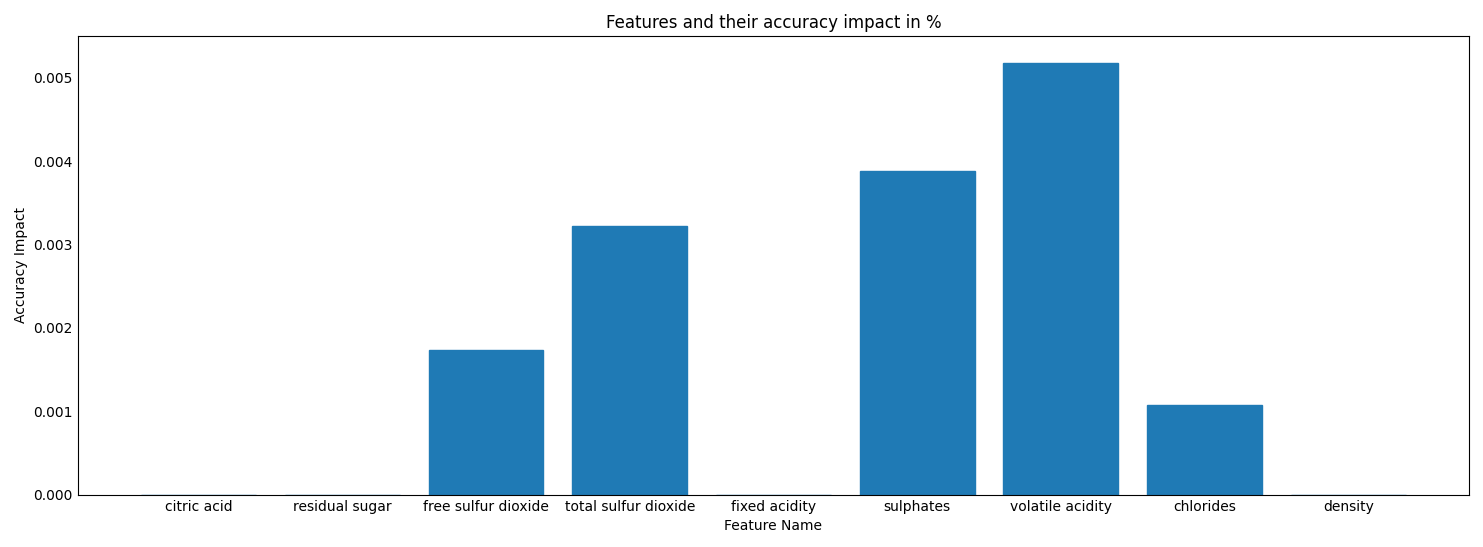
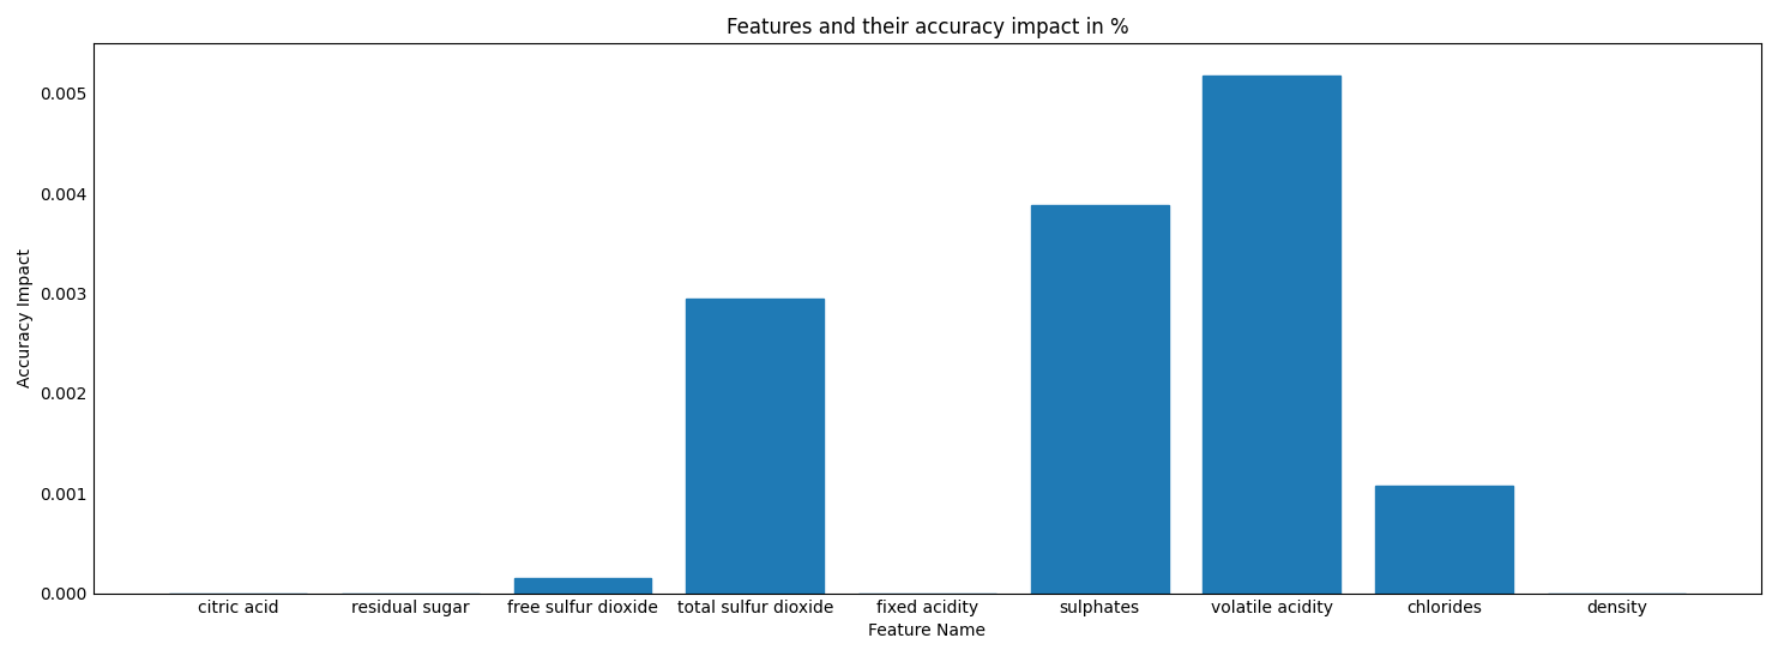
free sulfur dioxide: 0.00174 -> 0.00015
total sulfur dioxide: 0.00322 -> 0.00295
